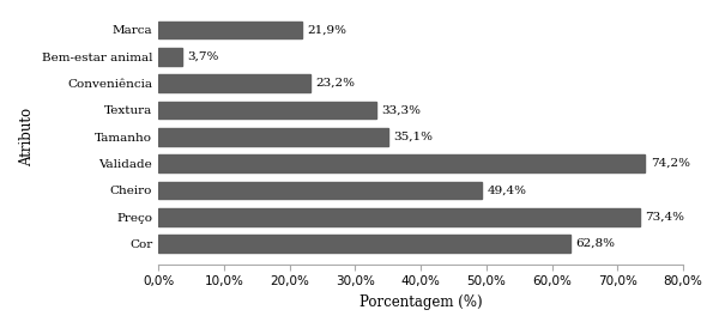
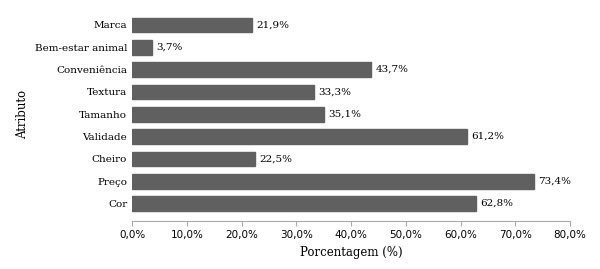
Conveniência: 23,2% -> 43,7%
Validade: 74,2% -> 61,2%
Cheiro: 49,4% -> 22,5%
